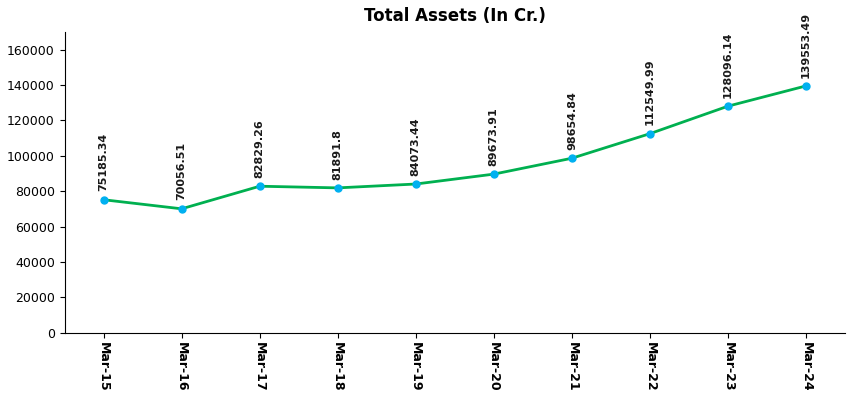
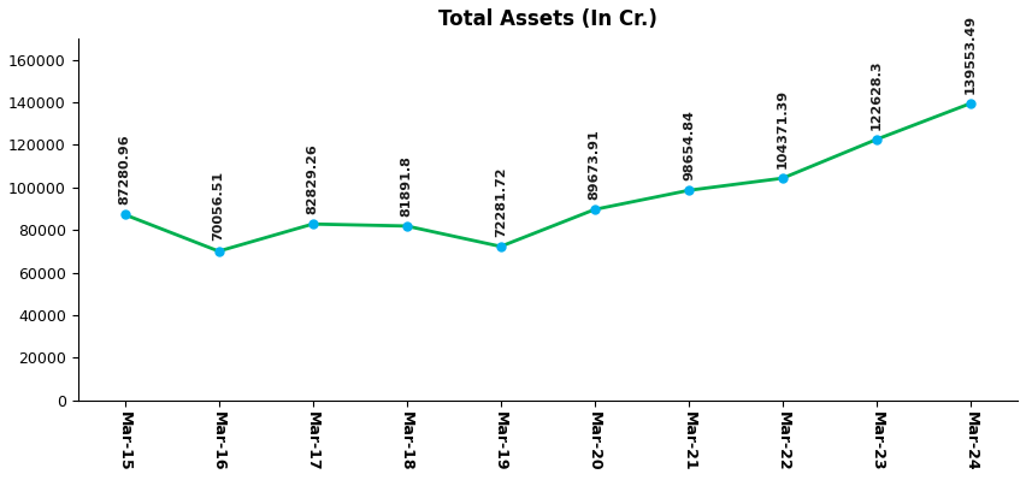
Mar-15: 75185.34 -> 87280.96
Mar-19: 84073.44 -> 72281.72
Mar-22: 112549.99 -> 104371.39
Mar-23: 128096.14 -> 122628.3
